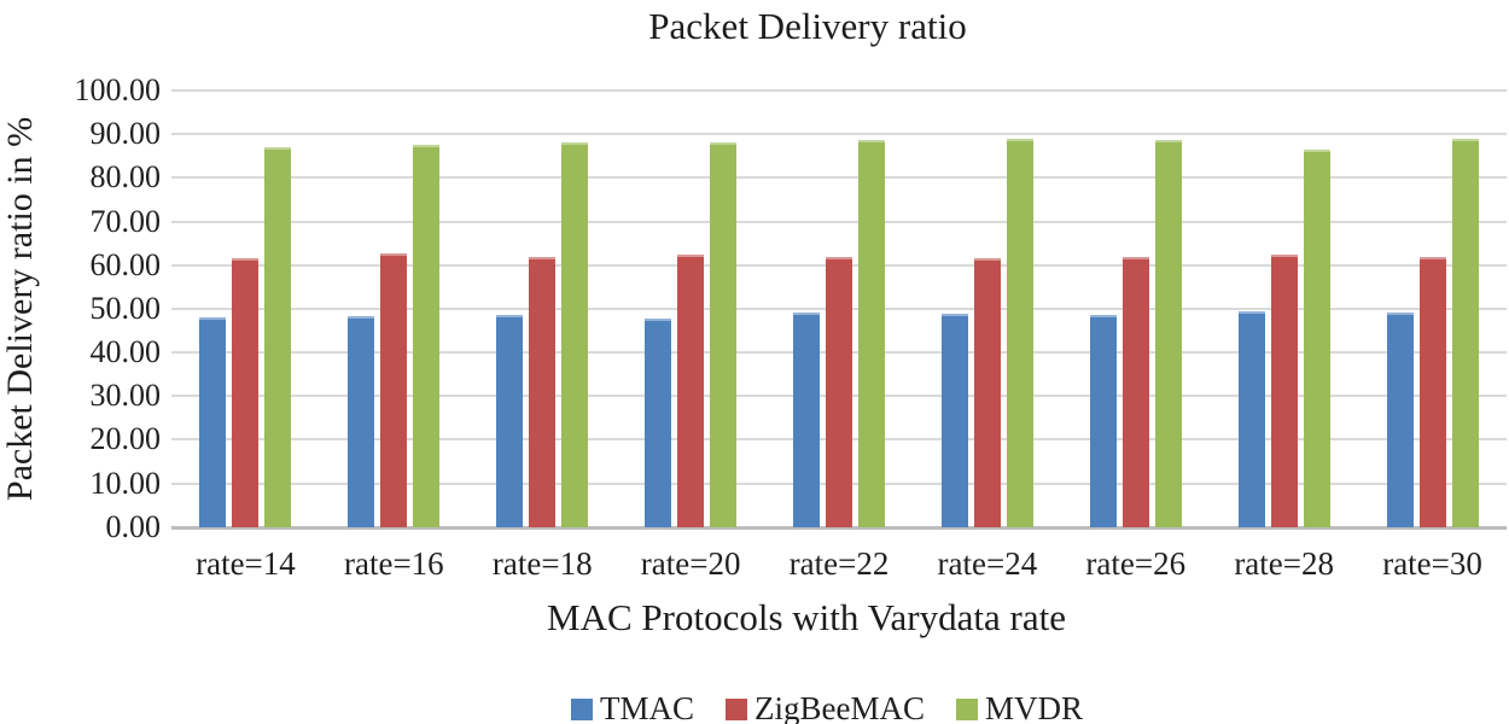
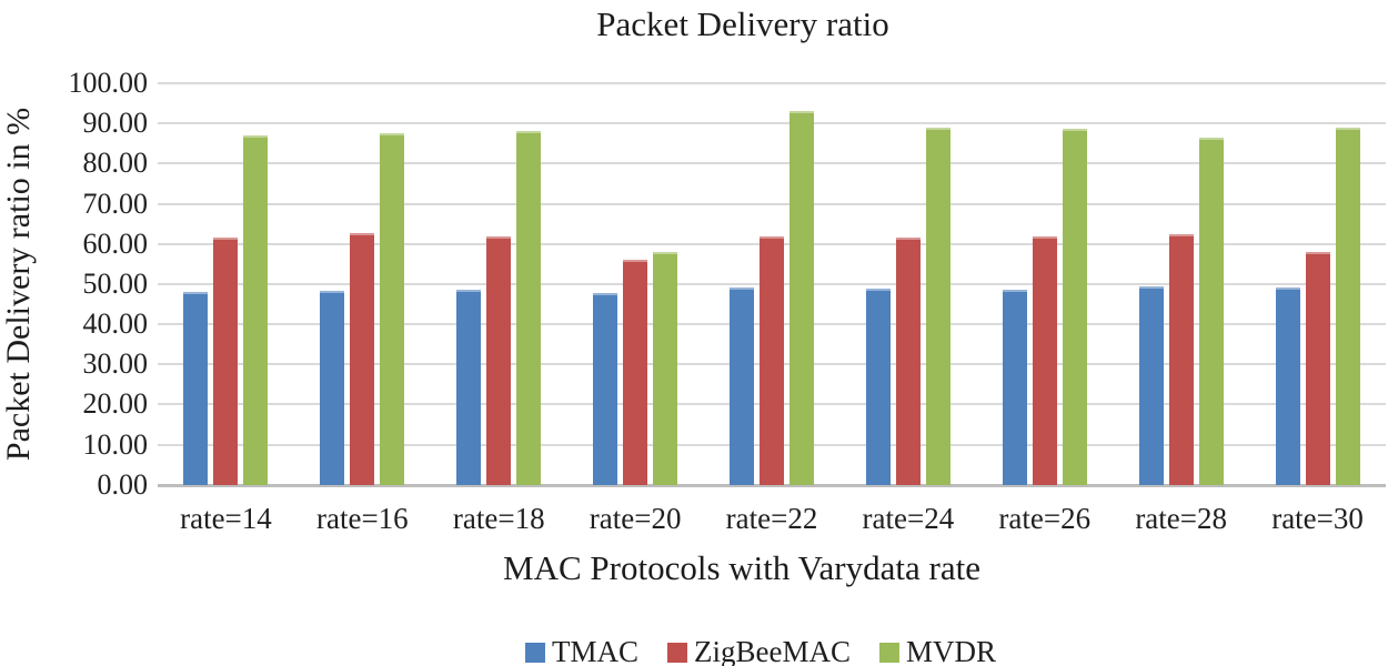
ZigBeeMAC/rate=20: 62 -> 56
MVDR/rate=20: 88 -> 58
MVDR/rate=22: 89 -> 93
ZigBeeMAC/rate=30: 62 -> 58
